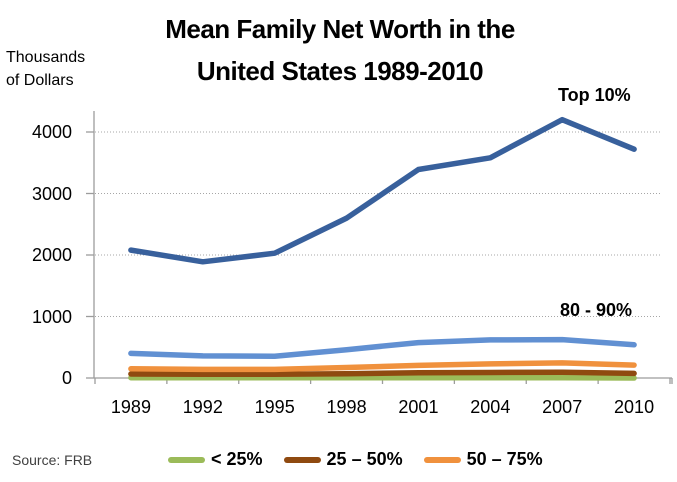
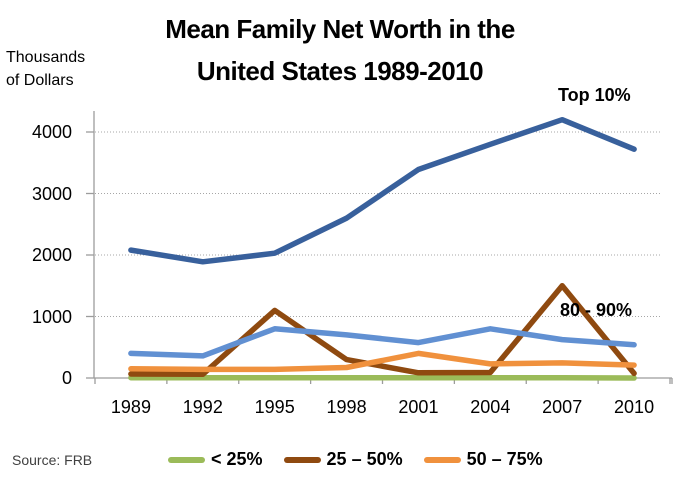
80 - 90%/1995: 400 -> 800
25 – 50%/1995: 100 -> 1100
80 - 90%/1998: 500 -> 700
25 – 50%/1998: 100 -> 300
50 – 75%/2001: 200 -> 400
Top 10%/2004: 3600 -> 3800
80 - 90%/2004: 600 -> 800
25 – 50%/2007: 100 -> 1500
